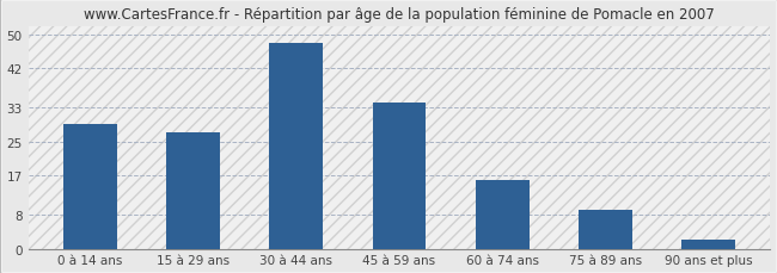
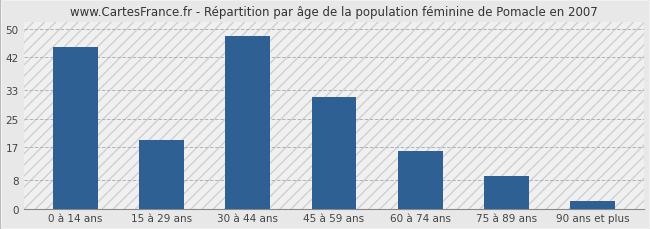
0 à 14 ans: 29 -> 45
15 à 29 ans: 27 -> 19
45 à 59 ans: 34 -> 31
